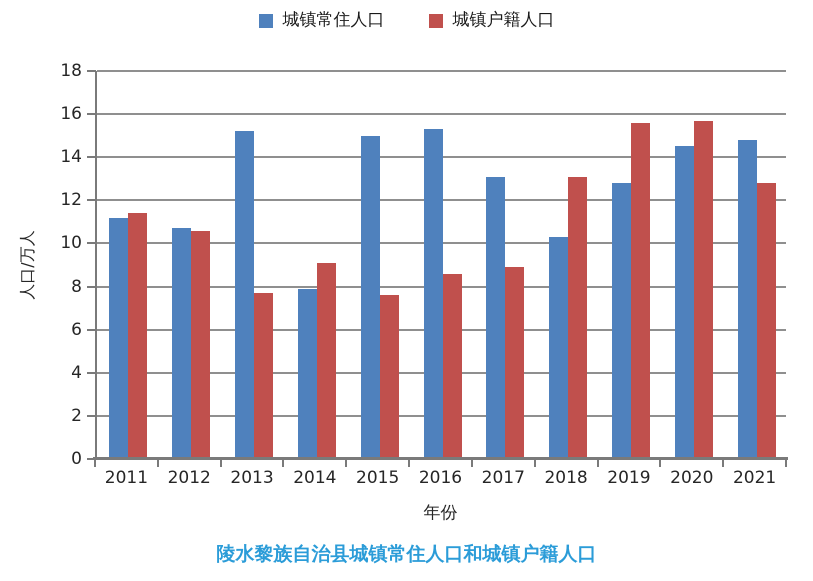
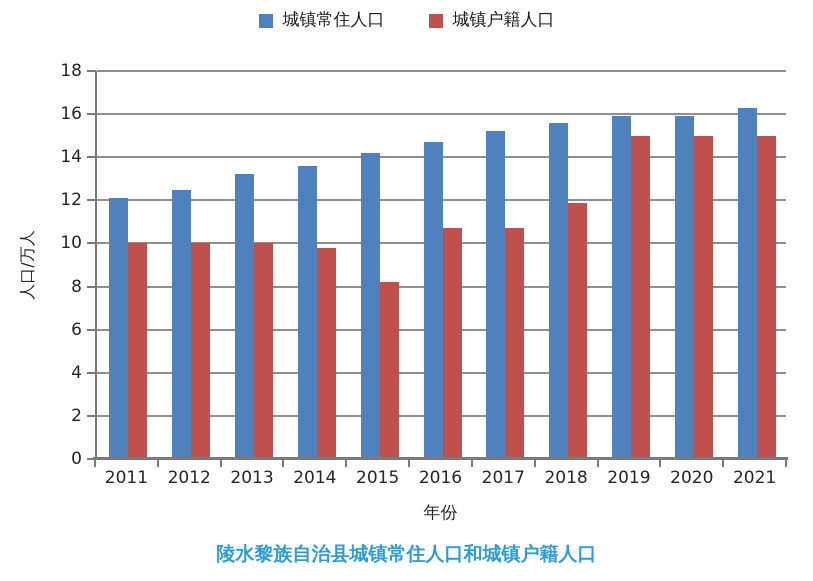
城镇常住人口/2011: 11.2 -> 12.1
城镇户籍人口/2011: 11.4 -> 10.0
城镇常住人口/2012: 10.7 -> 12.5
城镇户籍人口/2012: 10.6 -> 10.0
城镇常住人口/2013: 15.2 -> 13.2
城镇户籍人口/2013: 7.7 -> 10.0
城镇常住人口/2014: 7.9 -> 13.6
城镇户籍人口/2014: 9.1 -> 9.8
城镇常住人口/2015: 15.0 -> 14.2
城镇户籍人口/2015: 7.6 -> 8.2
城镇常住人口/2016: 15.3 -> 14.7
城镇户籍人口/2016: 8.6 -> 10.7
城镇常住人口/2017: 13.1 -> 15.2
城镇户籍人口/2017: 8.9 -> 10.7
城镇常住人口/2018: 10.3 -> 15.6
城镇户籍人口/2018: 13.1 -> 11.9
城镇常住人口/2019: 12.8 -> 15.9
城镇户籍人口/2019: 15.6 -> 15.0
城镇常住人口/2020: 14.5 -> 15.9
城镇户籍人口/2020: 15.7 -> 15.0
城镇常住人口/2021: 14.8 -> 16.3
城镇户籍人口/2021: 12.8 -> 15.0
